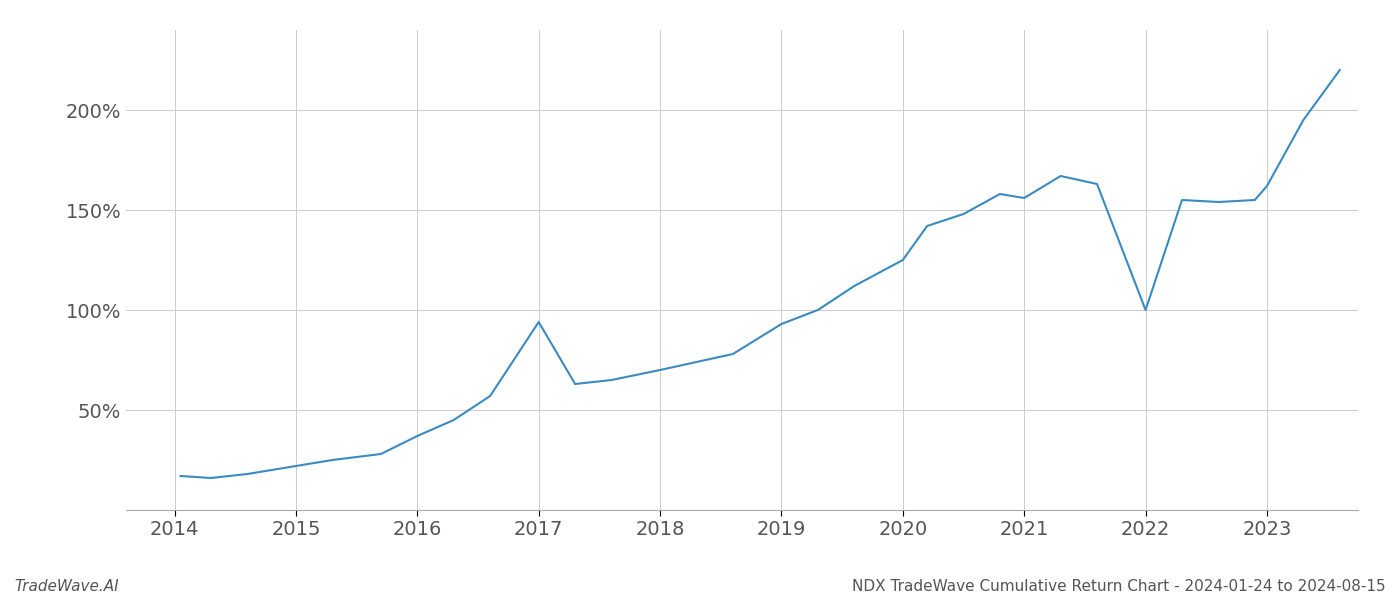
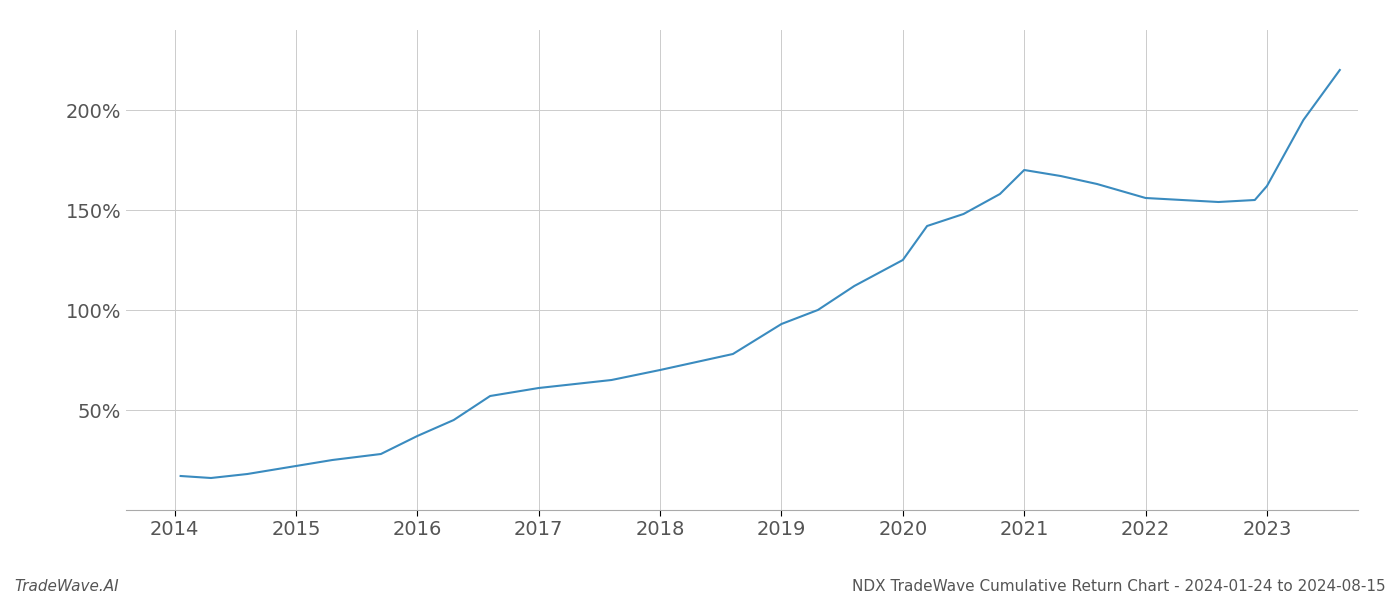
2017: 94% -> 61%
2021: 156% -> 170%
2022: 100% -> 156%
